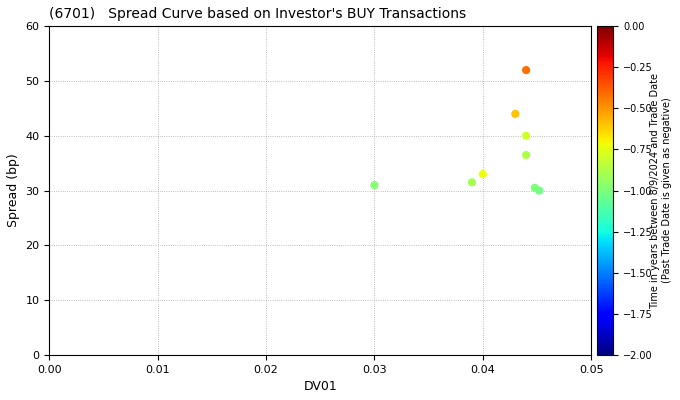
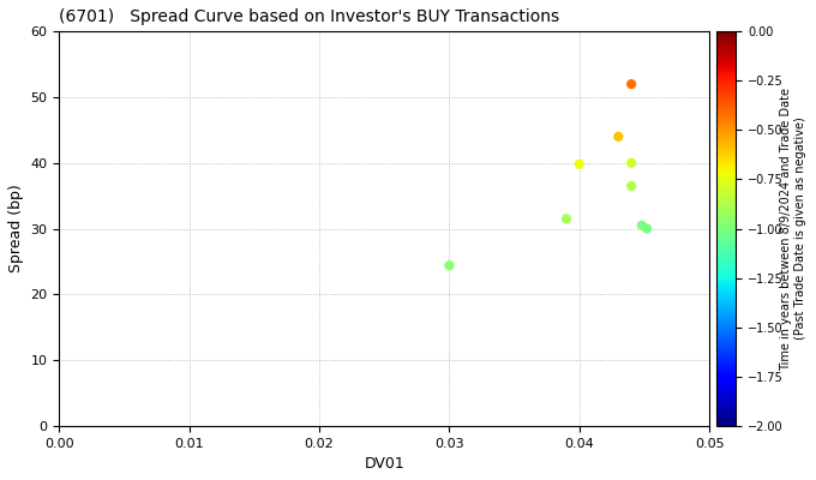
0.03: 31.0 -> 24.4
0.04: 33.0 -> 39.8
